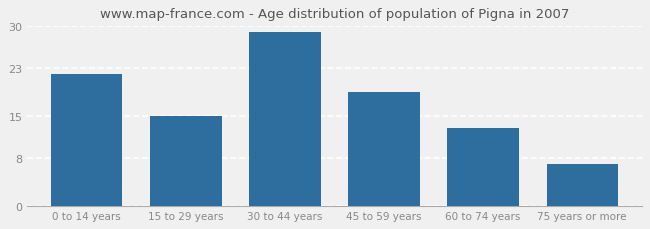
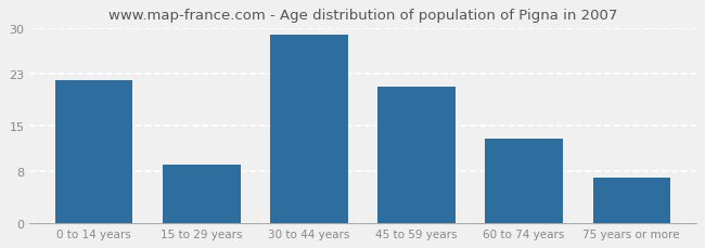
15 to 29 years: 15 -> 9
45 to 59 years: 19 -> 21
